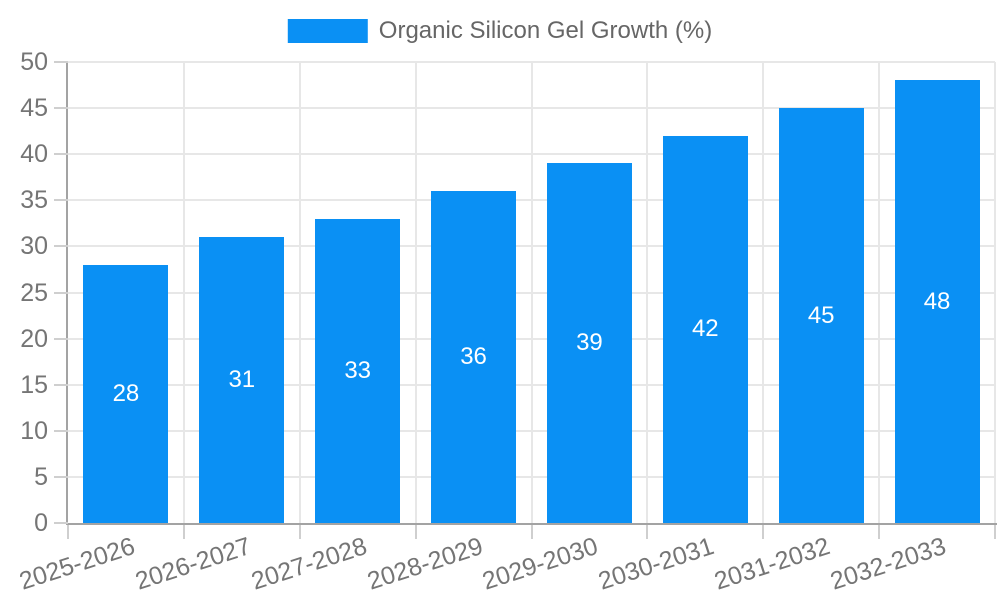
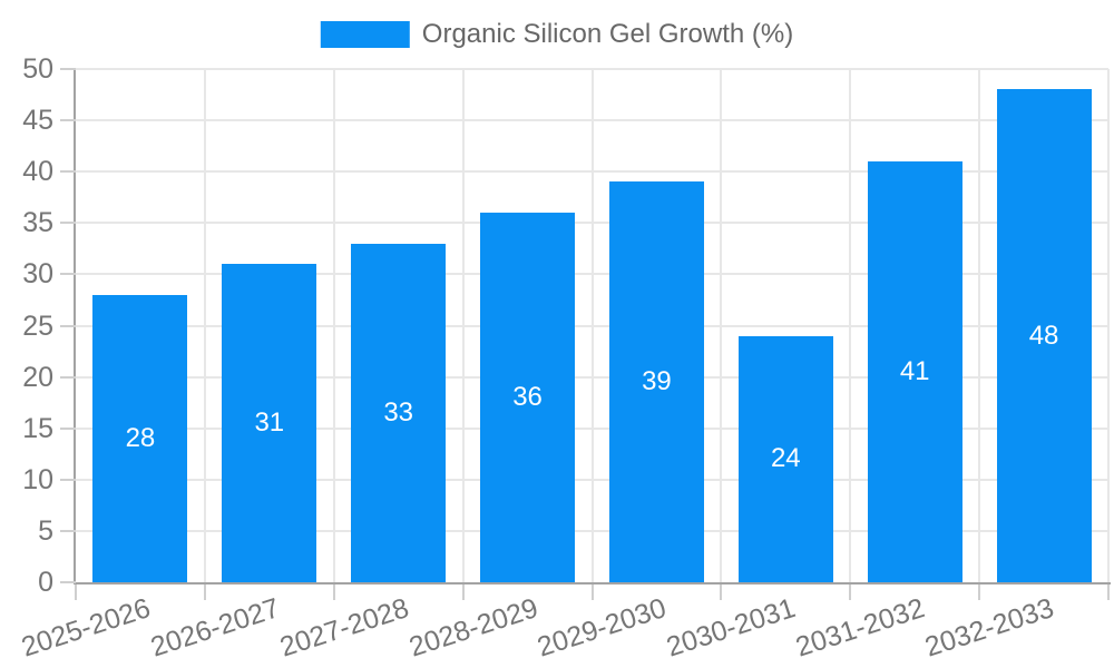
2030-2031: 42 -> 24
2031-2032: 45 -> 41
